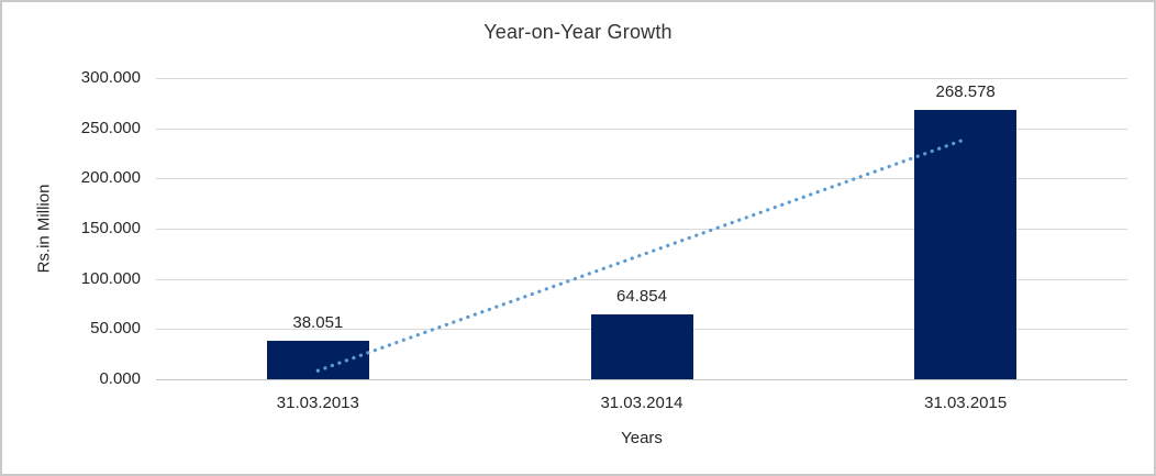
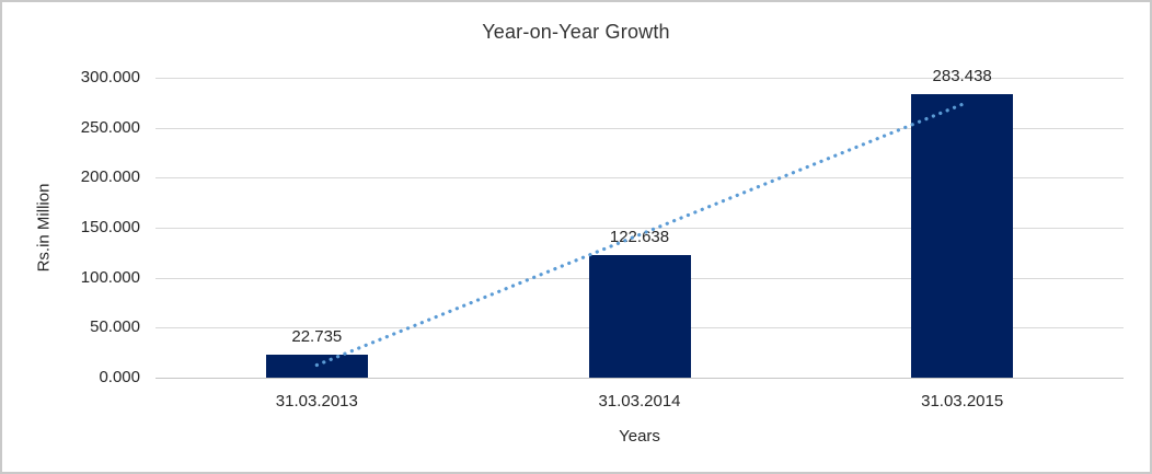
31.03.2013: 38.051 -> 22.735
31.03.2014: 64.854 -> 122.638
31.03.2015: 268.578 -> 283.438
